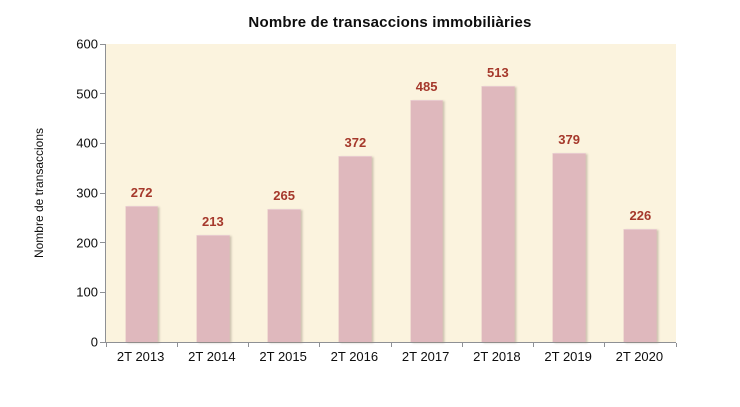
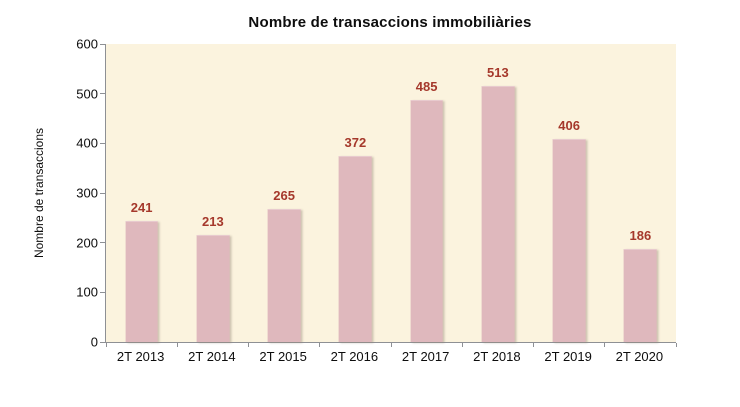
2T 2013: 272 -> 241
2T 2019: 379 -> 406
2T 2020: 226 -> 186
